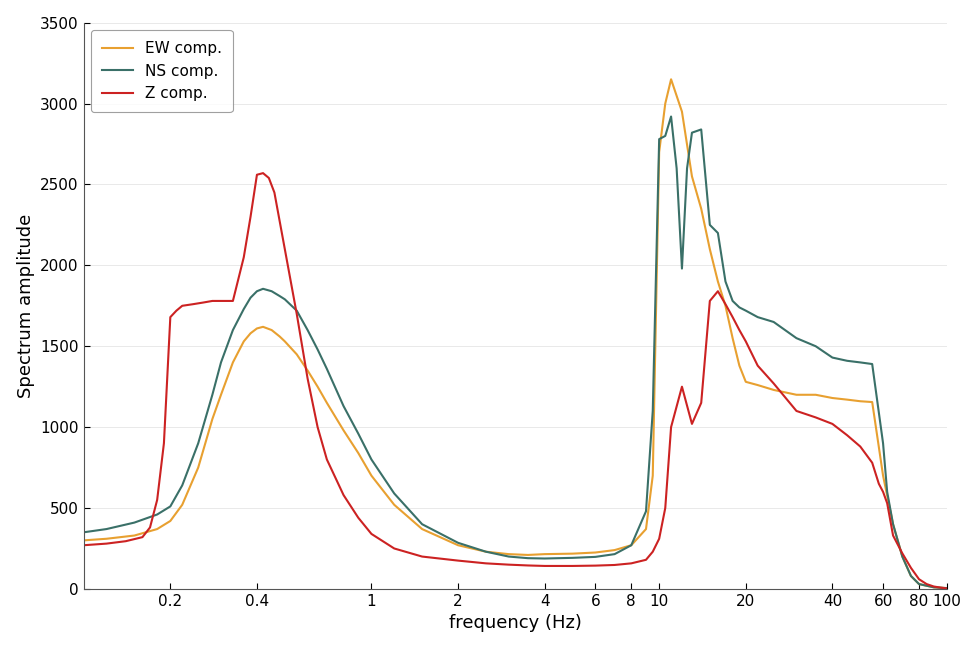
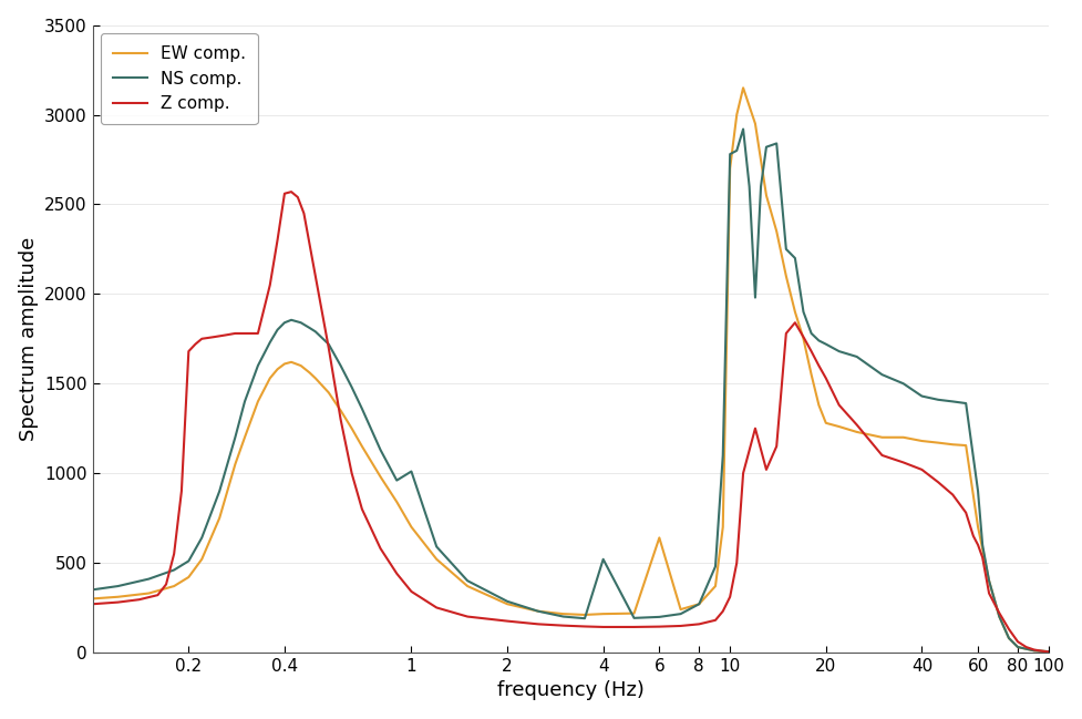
NS comp./1: 800 -> 1010
NS comp./4: 190 -> 520
EW comp./6: 220 -> 640
